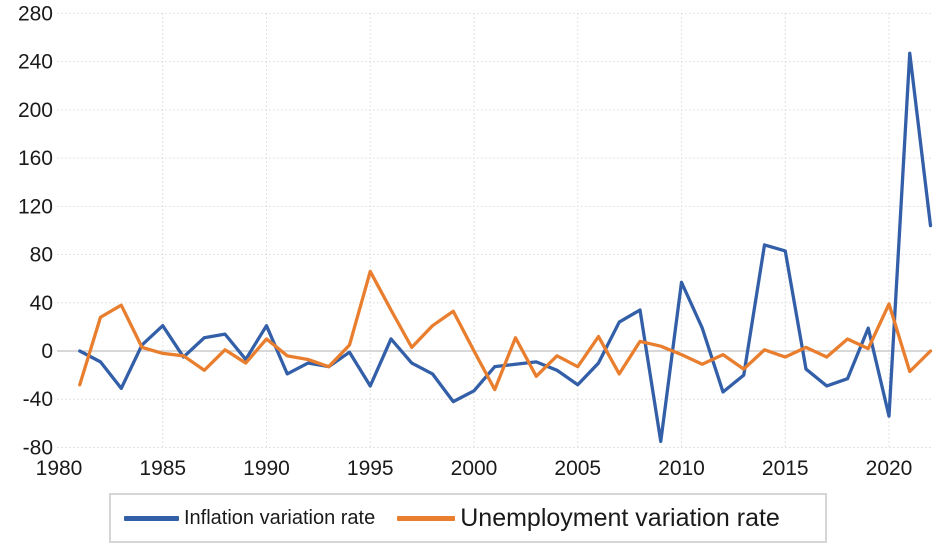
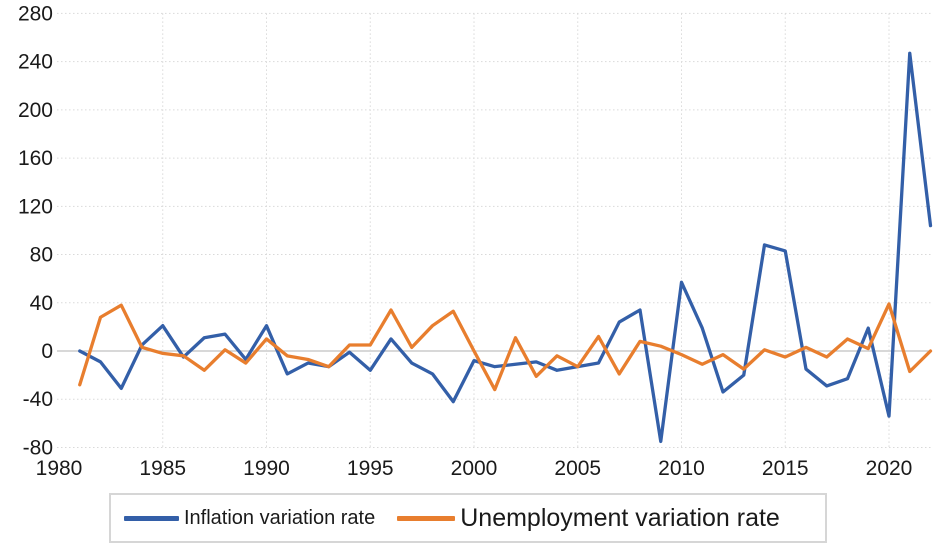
Inflation variation rate/1995: -29 -> -16
Unemployment variation rate/1995: 66 -> 5
Inflation variation rate/2000: -33 -> -8
Inflation variation rate/2005: -28 -> -13
